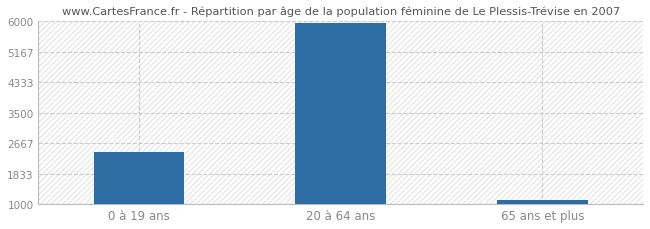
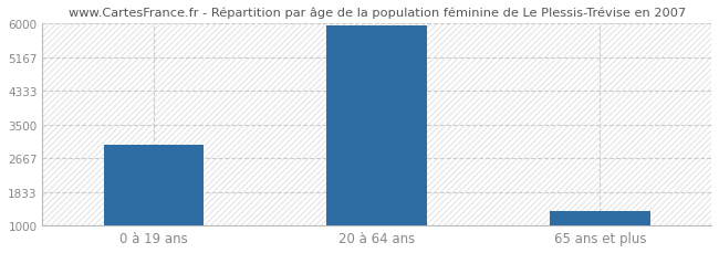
0 à 19 ans: 2410 -> 3000
65 ans et plus: 1110 -> 1350
